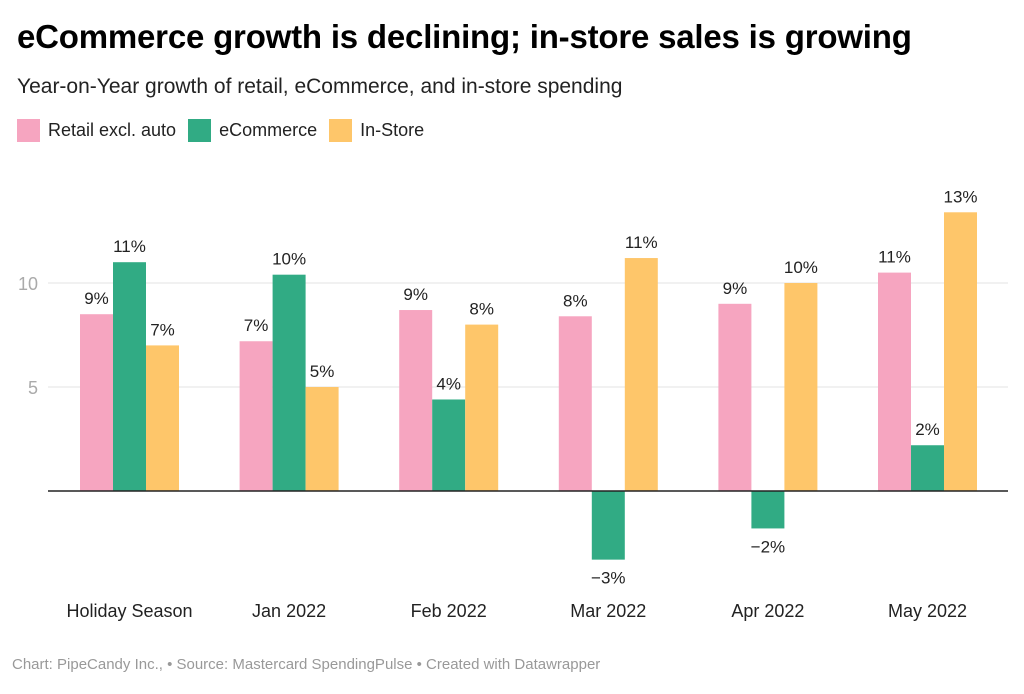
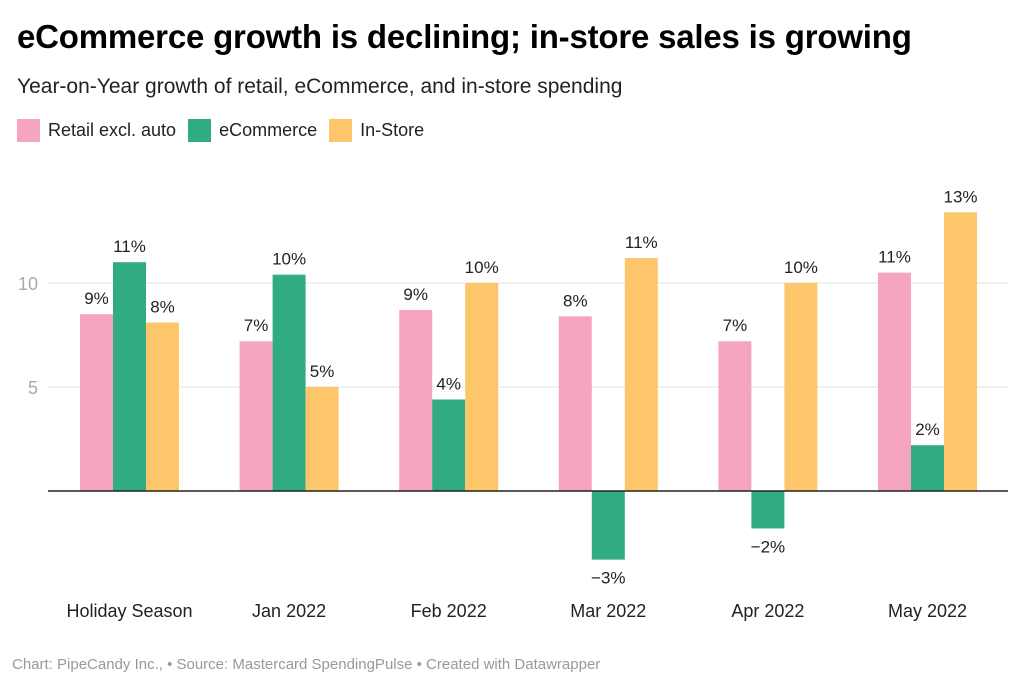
In-Store/Holiday Season: 7% -> 8%
In-Store/Feb 2022: 8% -> 10%
Retail excl. auto/Apr 2022: 9% -> 7%
